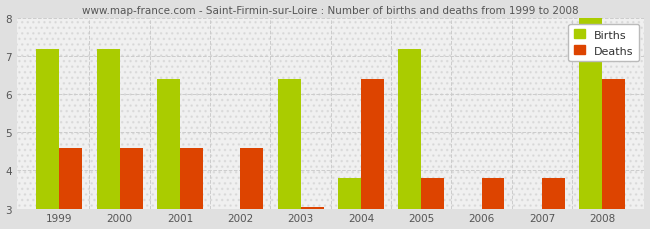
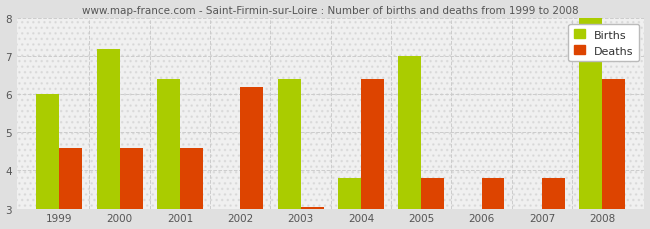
Births/1999: 7.2 -> 6.0
Deaths/2002: 4.60 -> 6.20
Births/2005: 7.2 -> 7.0
